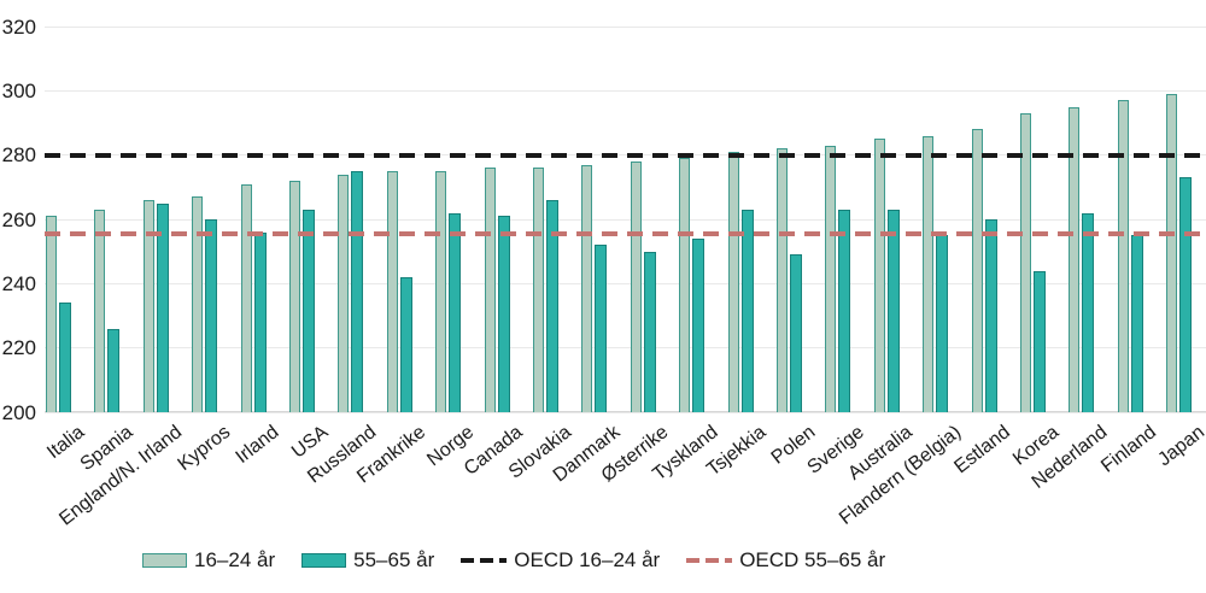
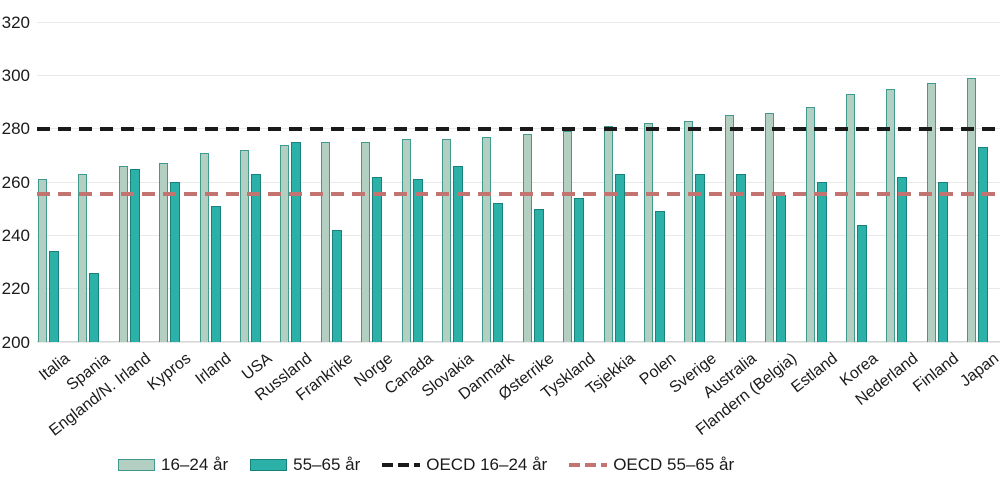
55–65 år/Irland: 256 -> 251
55–65 år/Finland: 255 -> 260
